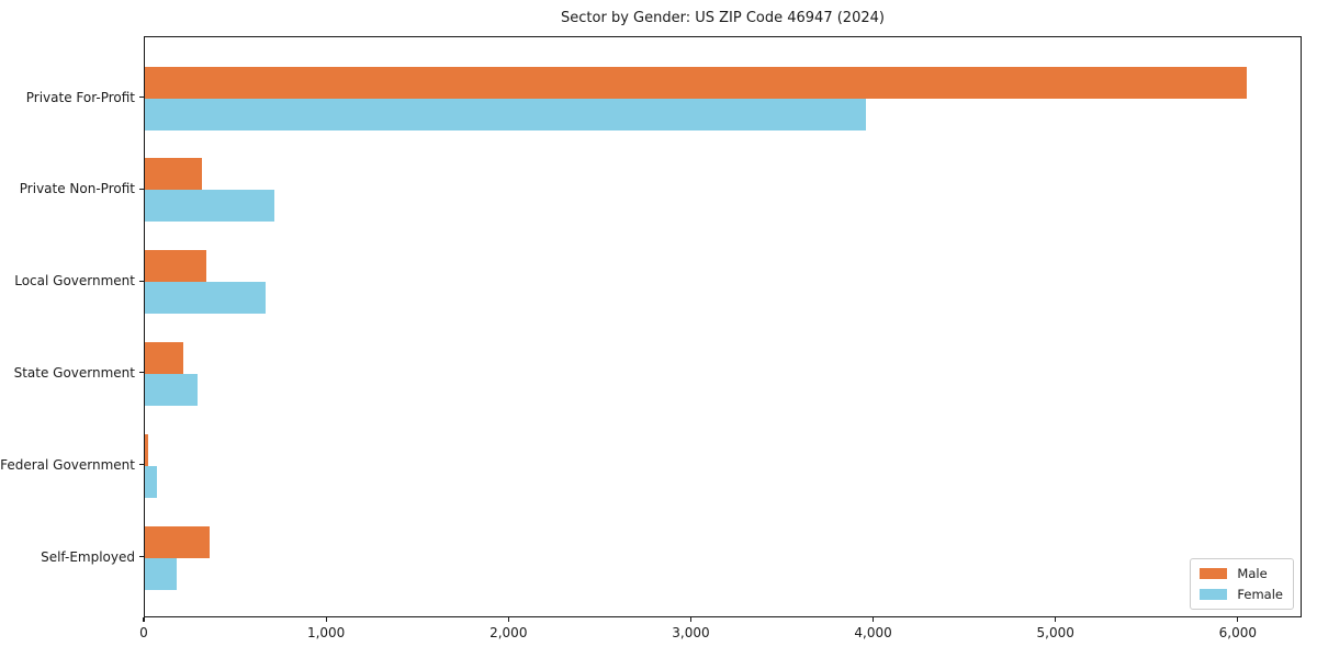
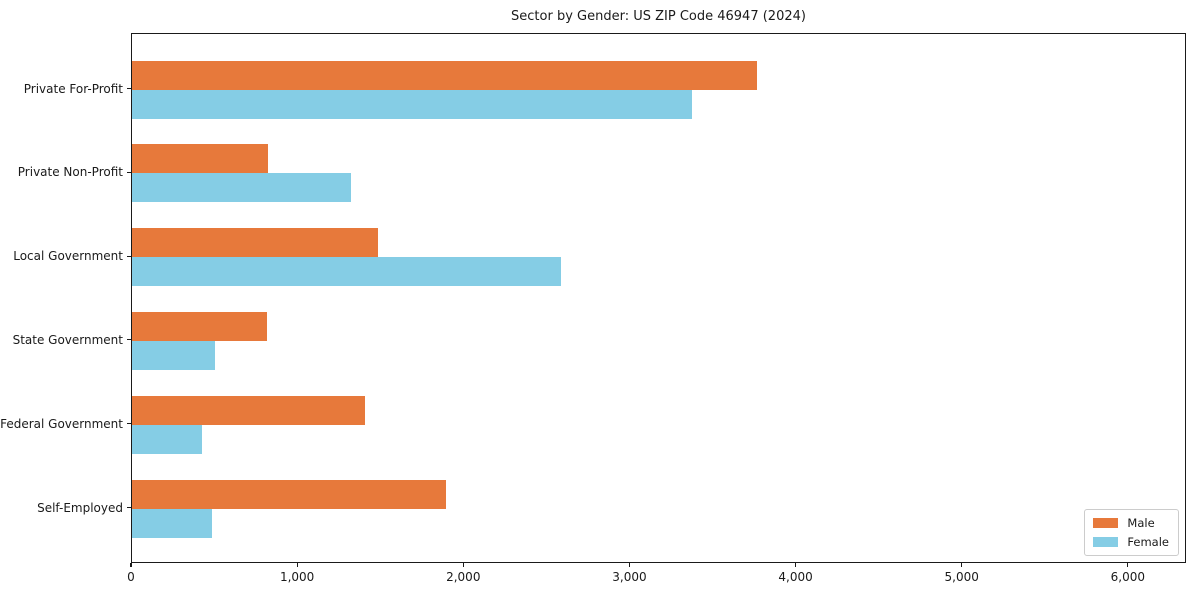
Male/Private For-Profit: 6040 -> 3760
Female/Private For-Profit: 3960 -> 3370
Male/Private Non-Profit: 320 -> 820
Female/Private Non-Profit: 710 -> 1320
Male/Local Government: 340 -> 1480
Female/Local Government: 660 -> 2580
Male/State Government: 210 -> 810
Female/State Government: 290 -> 500
Male/Federal Government: 20 -> 1400
Female/Federal Government: 60 -> 420
Male/Self-Employed: 360 -> 1890
Female/Self-Employed: 180 -> 480
